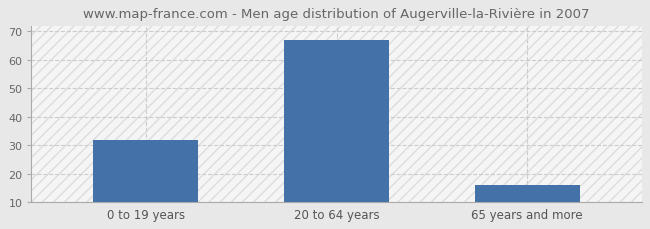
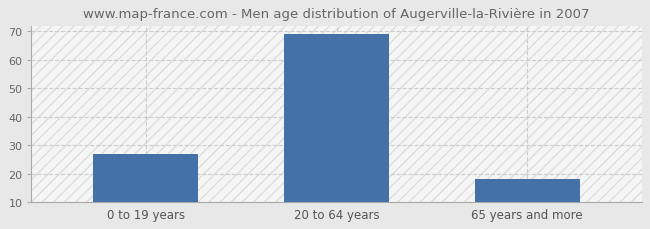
0 to 19 years: 32 -> 27
20 to 64 years: 67 -> 69
65 years and more: 16 -> 18
